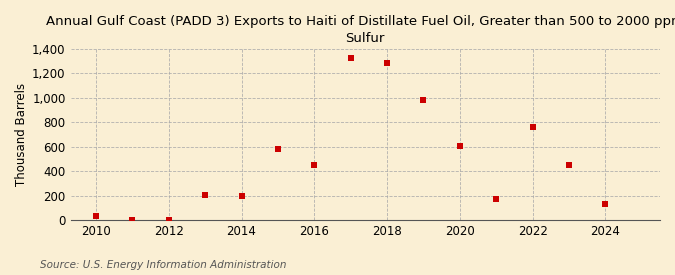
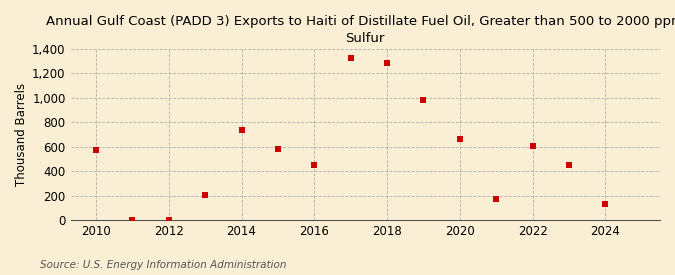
2010: 30 -> 570
2014: 200 -> 740
2020: 610 -> 660
2022: 760 -> 610
